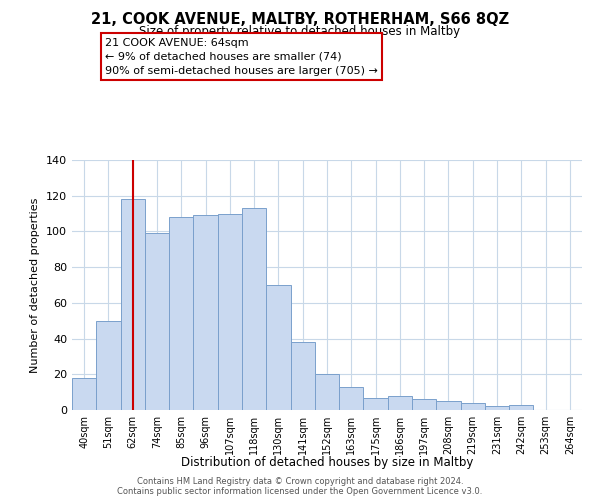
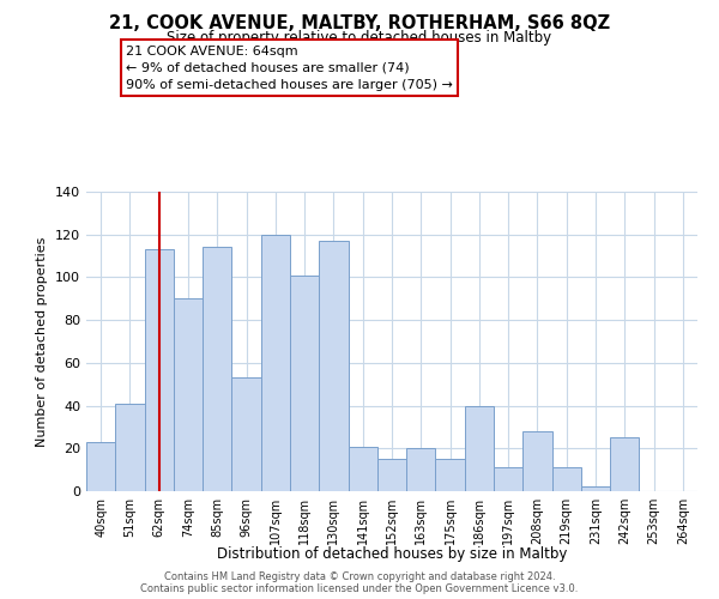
40sqm: 18 -> 23
51sqm: 50 -> 41
62sqm: 118 -> 113
74sqm: 99 -> 90
85sqm: 108 -> 114
96sqm: 109 -> 53
107sqm: 110 -> 120
118sqm: 113 -> 101
130sqm: 70 -> 117
141sqm: 38 -> 21
152sqm: 20 -> 15
163sqm: 13 -> 20
175sqm: 7 -> 15
186sqm: 8 -> 40
197sqm: 6 -> 11
208sqm: 5 -> 28
219sqm: 4 -> 11
242sqm: 3 -> 25
